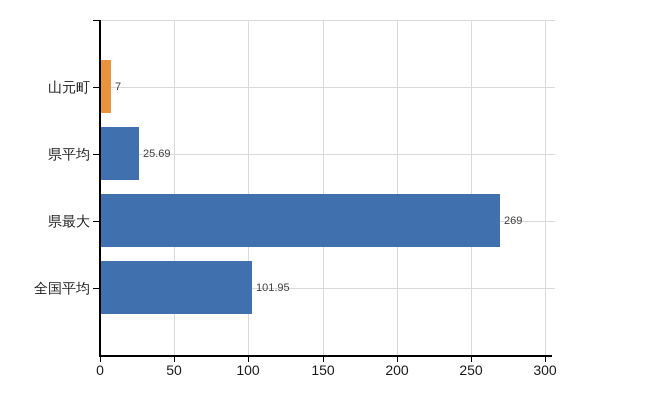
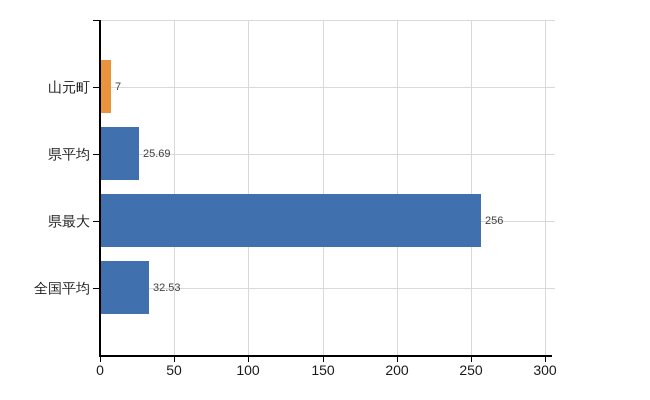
県最大: 269 -> 256
全国平均: 101.95 -> 32.53
